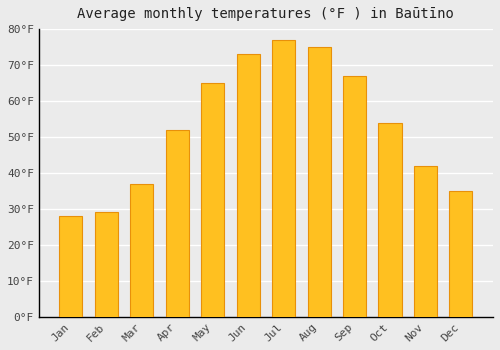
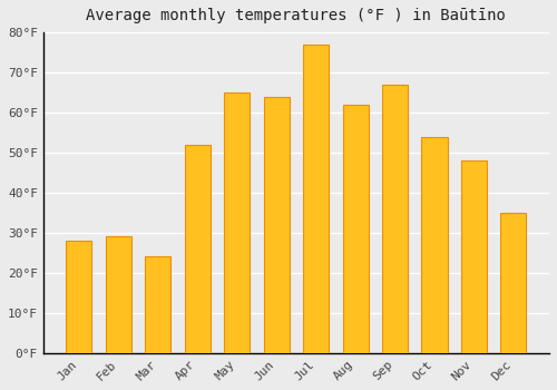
Mar: 37°F -> 24°F
Jun: 73°F -> 64°F
Aug: 75°F -> 62°F
Nov: 42°F -> 48°F
